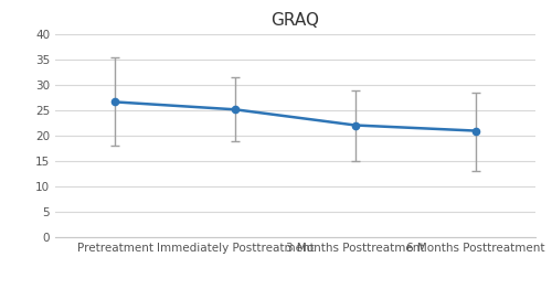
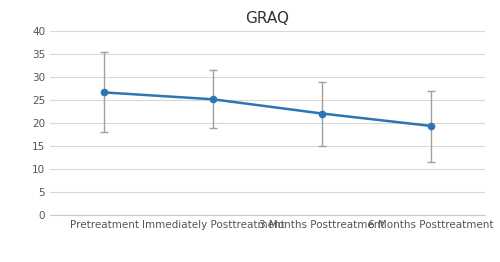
6 Months Posttreatment: 21.0 -> 19.4
